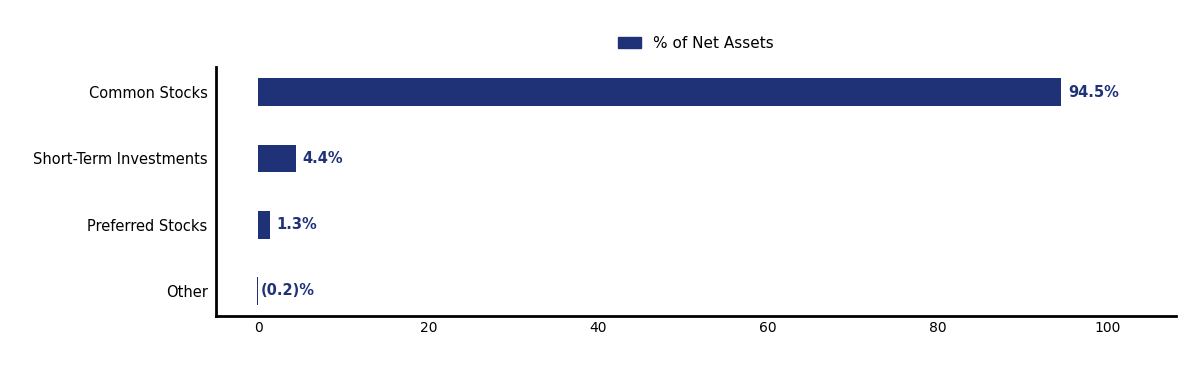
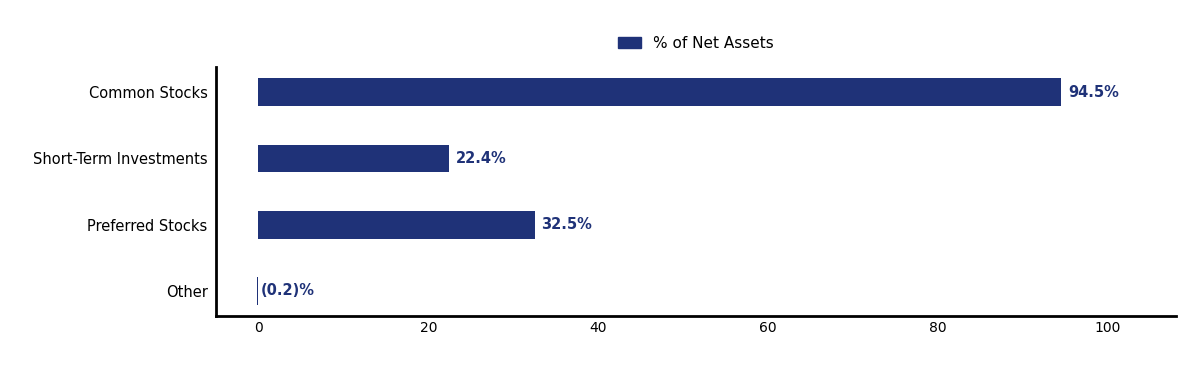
Short-Term Investments: 4.4% -> 22.4%
Preferred Stocks: 1.3% -> 32.5%
